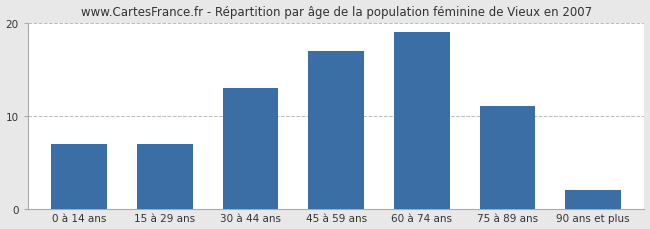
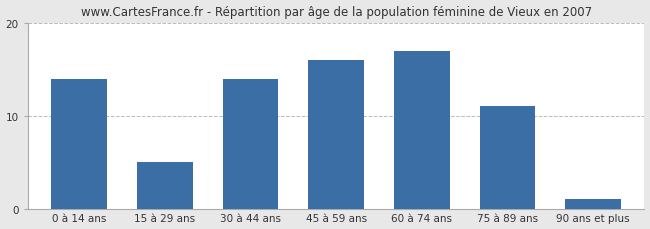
0 à 14 ans: 7 -> 14
15 à 29 ans: 7 -> 5
30 à 44 ans: 13 -> 14
45 à 59 ans: 17 -> 16
60 à 74 ans: 19 -> 17
90 ans et plus: 2 -> 1
